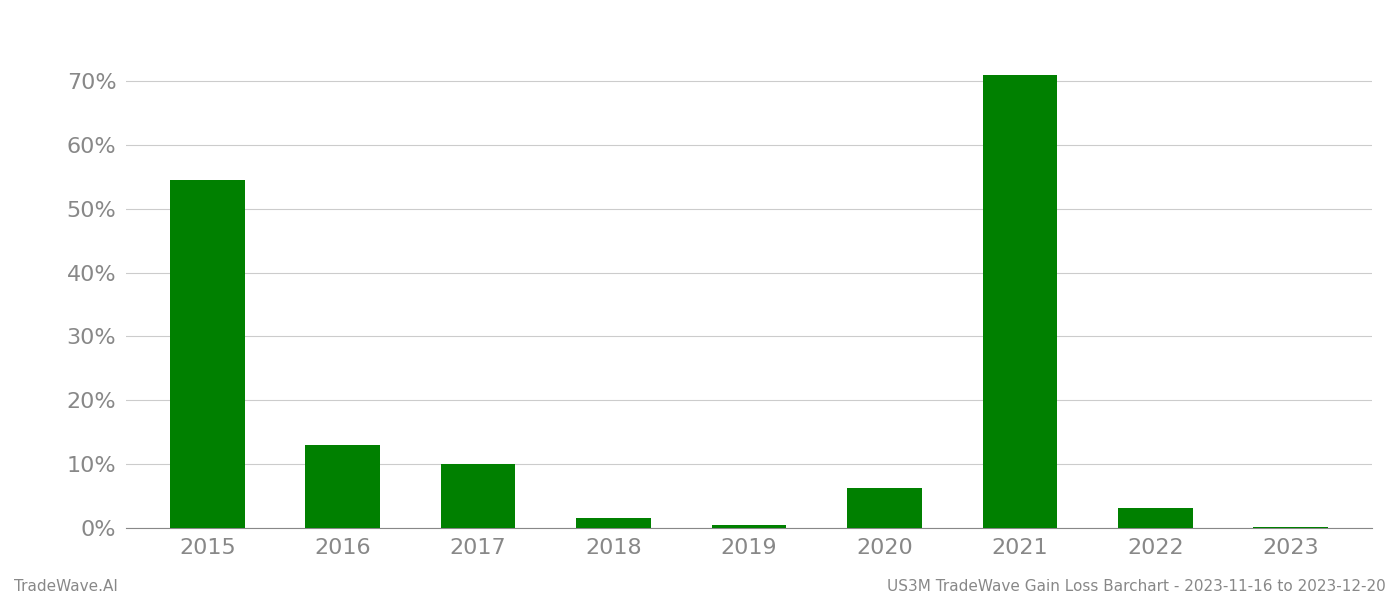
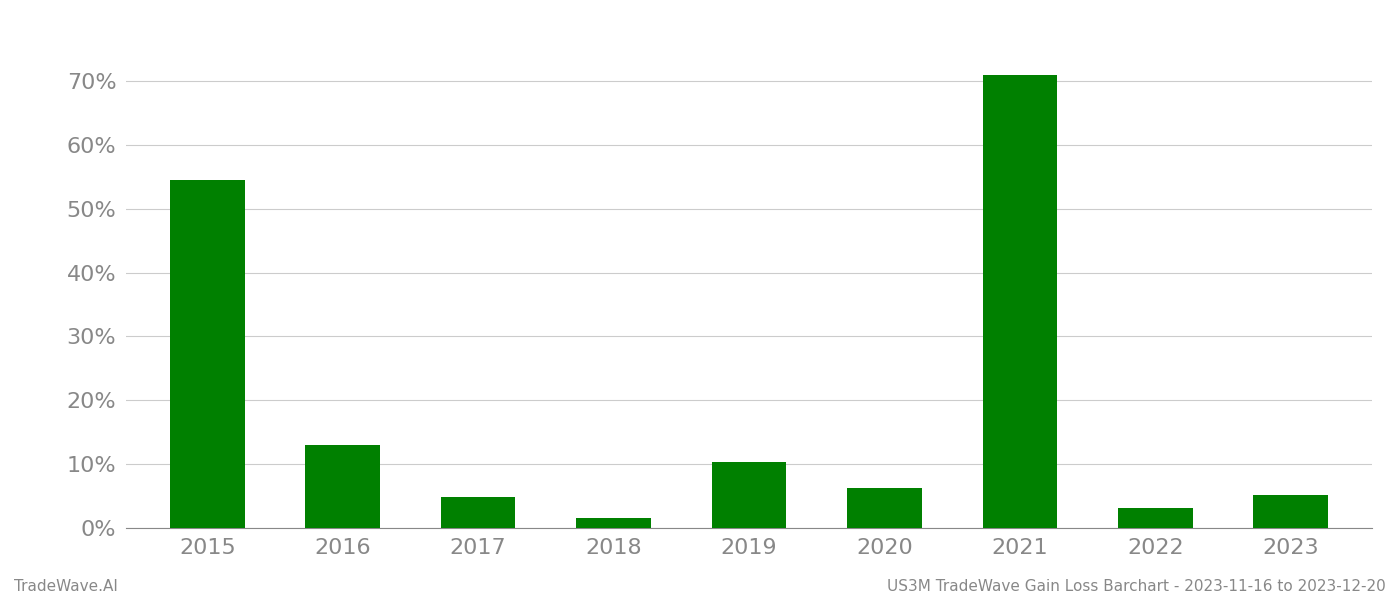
2017: 10.0% -> 4.8%
2019: 0.5% -> 10.4%
2023: 0.1% -> 5.2%
